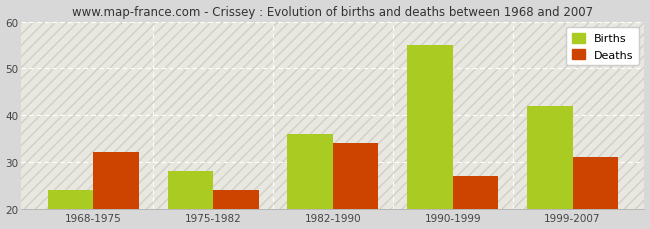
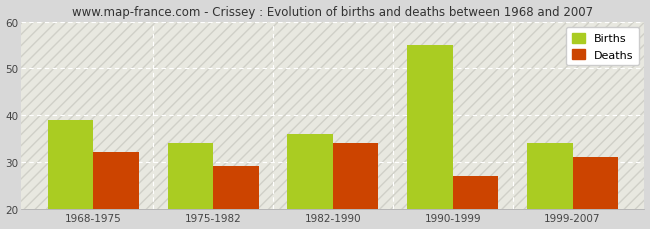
Births/1968-1975: 24 -> 39
Births/1975-1982: 28 -> 34
Deaths/1975-1982: 24 -> 29
Births/1999-2007: 42 -> 34
